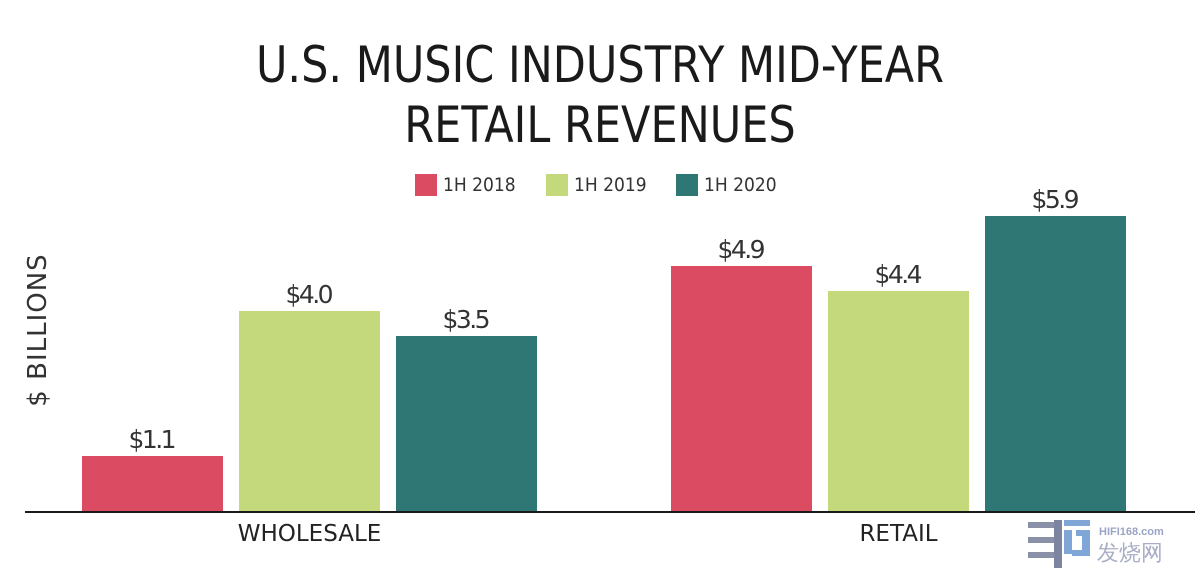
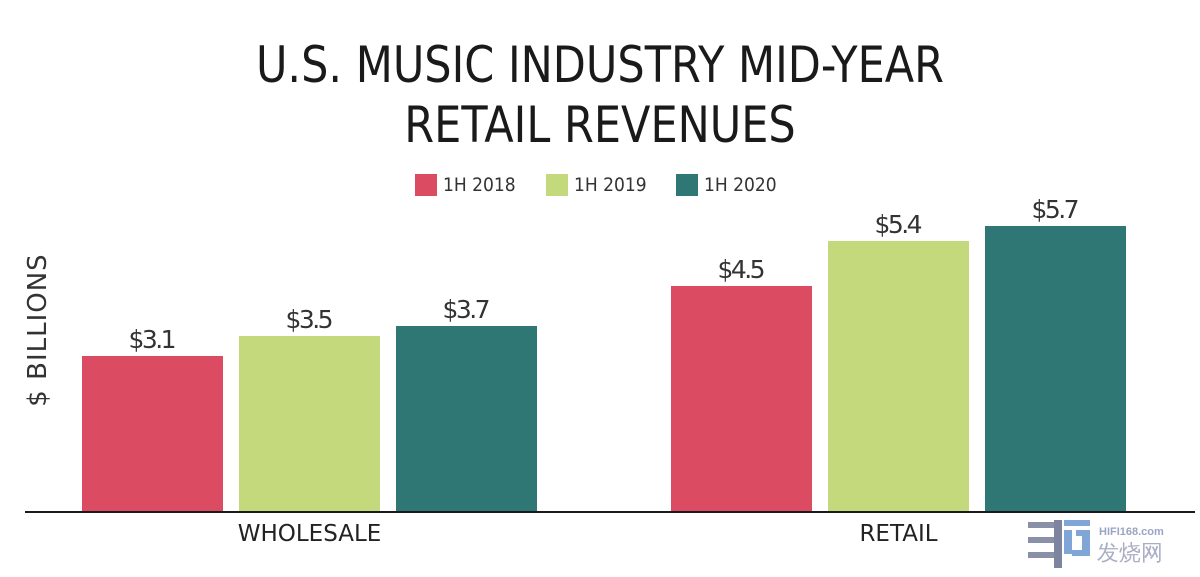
1H 2018/WHOLESALE: $1.1 -> $3.1
1H 2019/WHOLESALE: $4.0 -> $3.5
1H 2020/WHOLESALE: $3.5 -> $3.7
1H 2018/RETAIL: $4.9 -> $4.5
1H 2019/RETAIL: $4.4 -> $5.4
1H 2020/RETAIL: $5.9 -> $5.7
